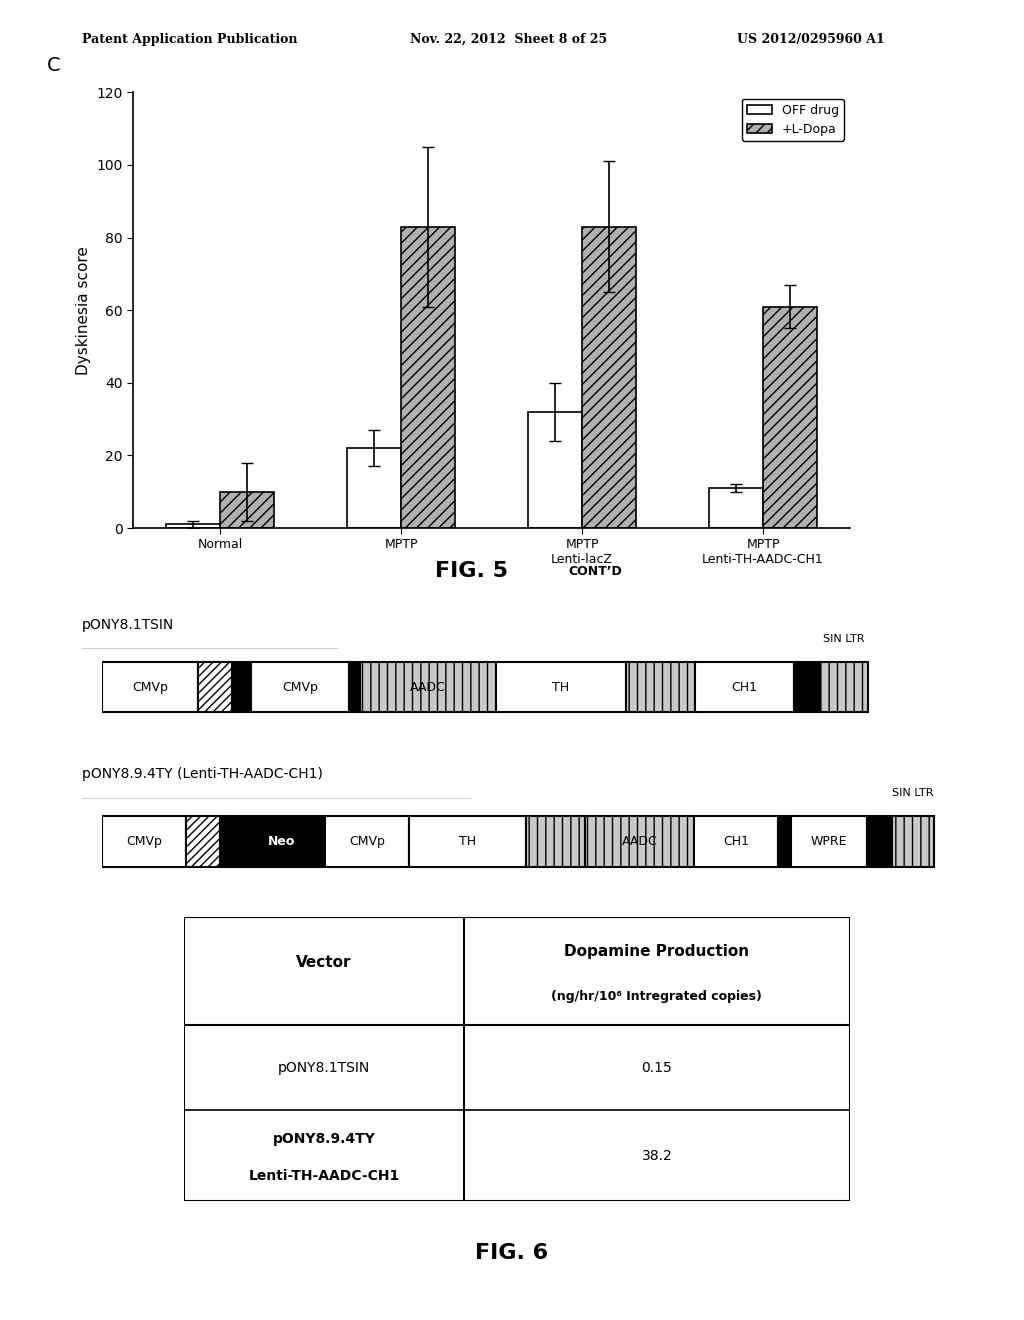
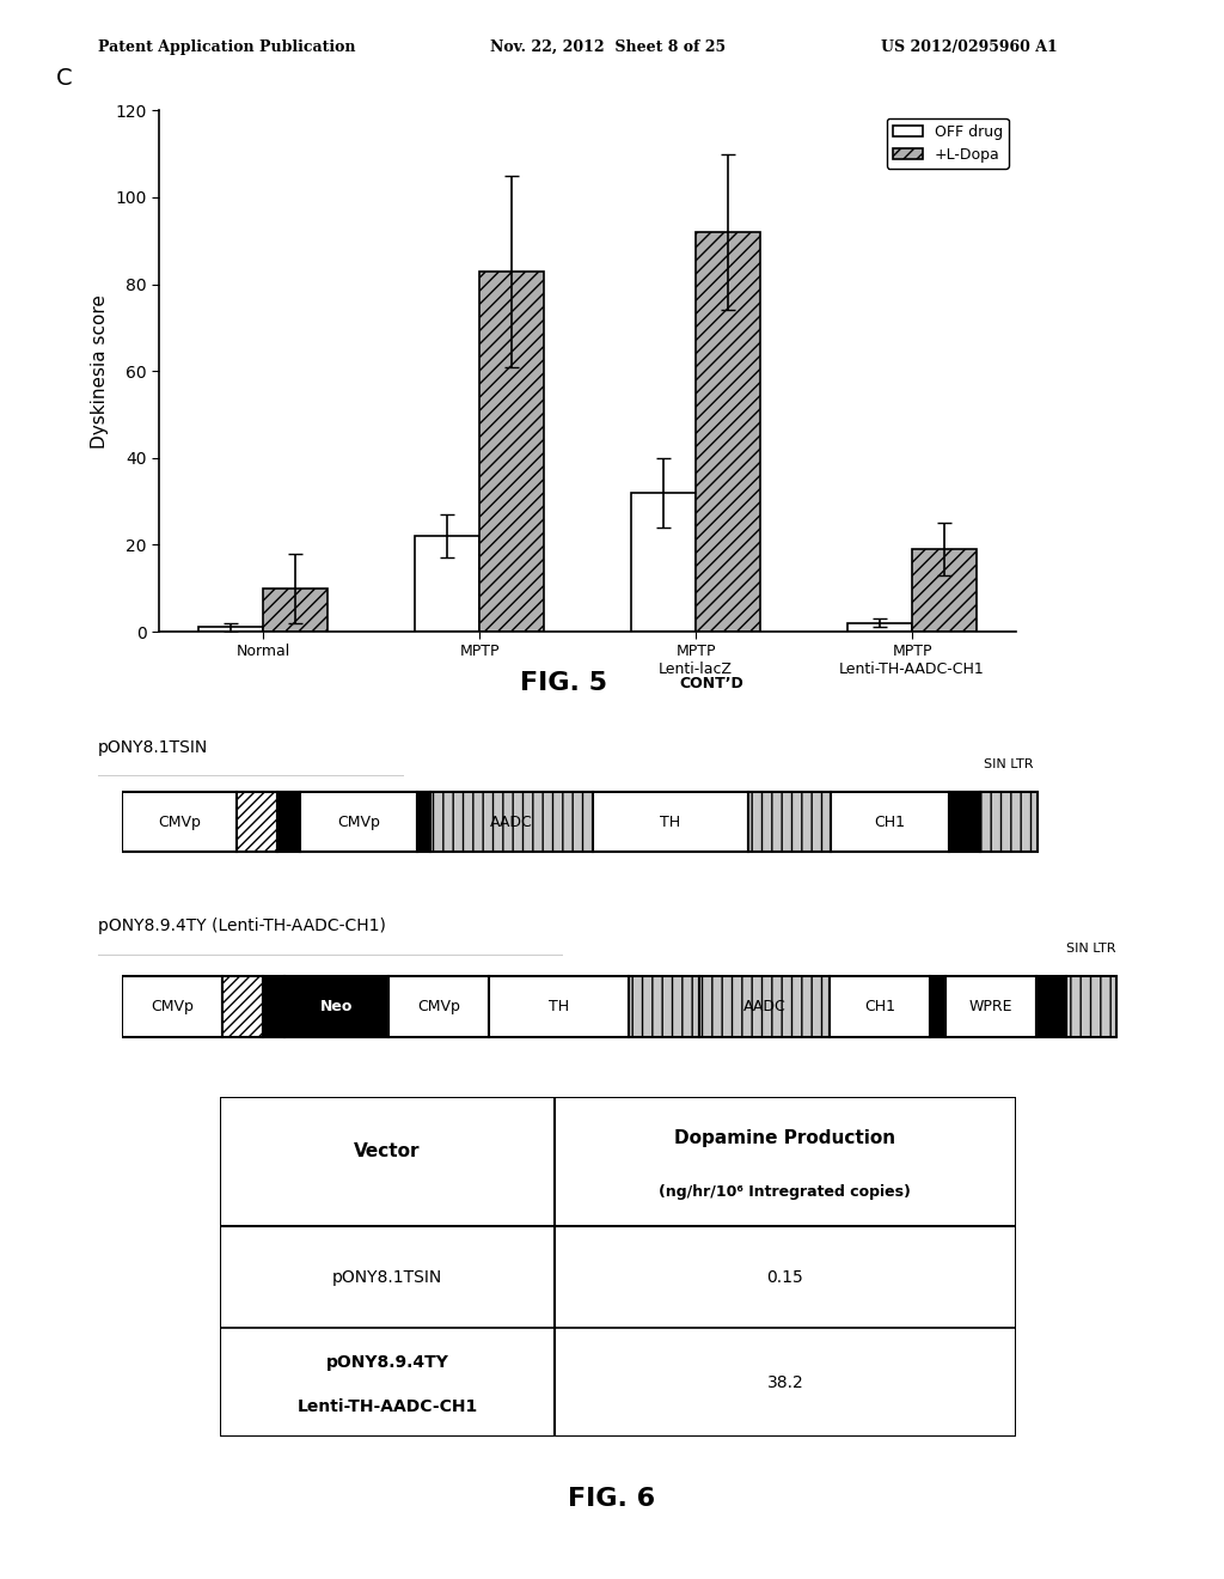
+L-Dopa/MPTP Lenti-lacZ: 83 -> 92
OFF drug/MPTP Lenti-TH-AADC-CH1: 11 -> 2
+L-Dopa/MPTP Lenti-TH-AADC-CH1: 61 -> 19
